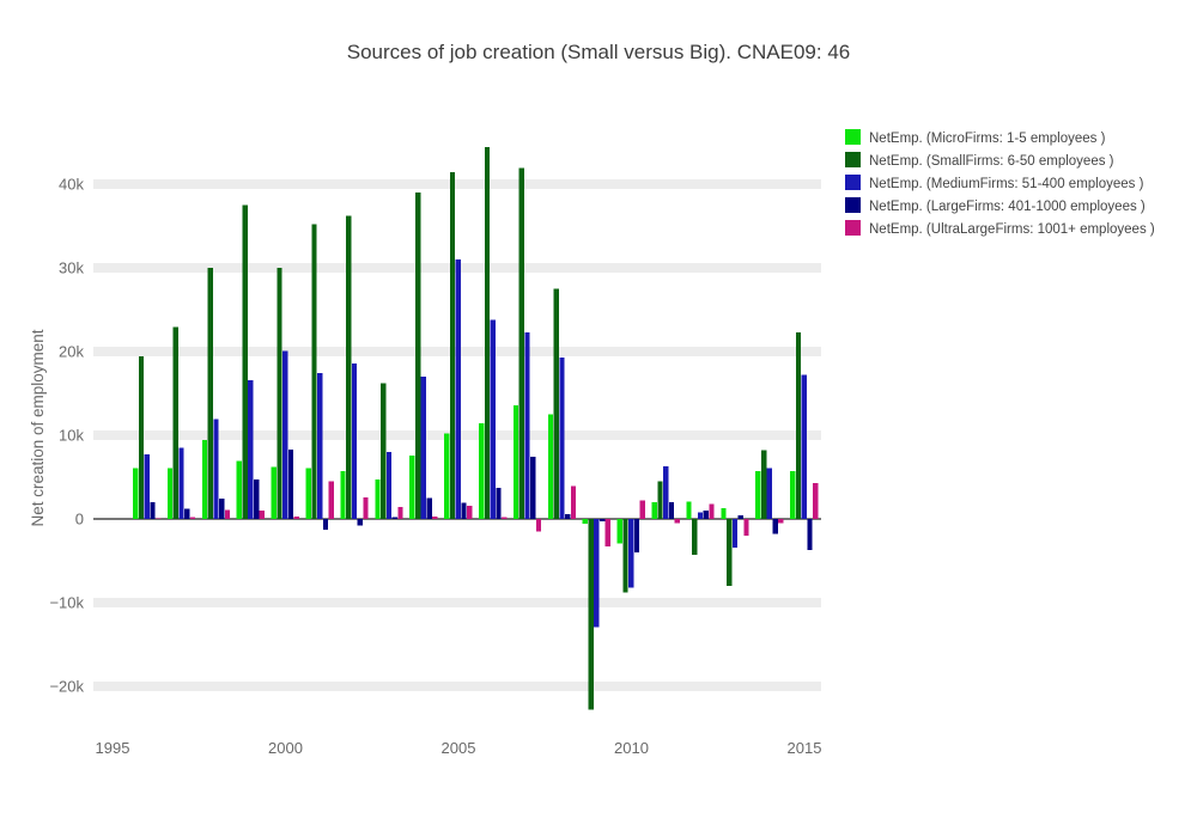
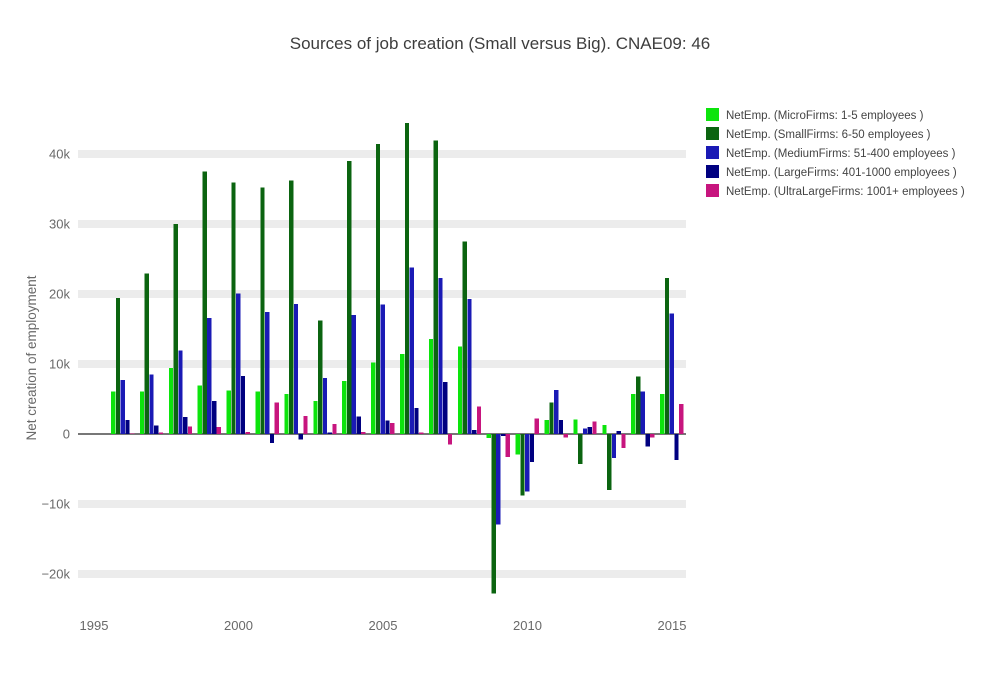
NetEmp. (SmallFirms: 6-50 employees )/2000: 30k -> 36k
NetEmp. (MediumFirms: 51-400 employees )/2005: 31k -> 18k
